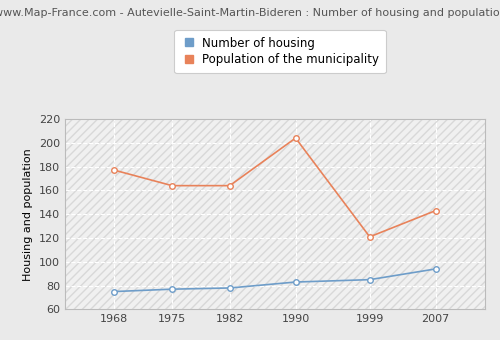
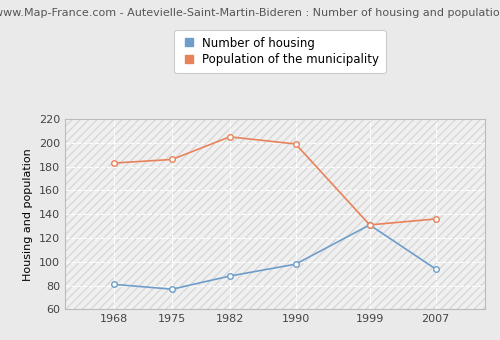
Number of housing/1968: 75 -> 81
Population of the municipality/1968: 177 -> 183
Population of the municipality/1975: 164 -> 186
Number of housing/1982: 78 -> 88
Population of the municipality/1982: 164 -> 205
Number of housing/1990: 83 -> 98
Population of the municipality/1990: 204 -> 199
Number of housing/1999: 85 -> 131
Population of the municipality/1999: 121 -> 131
Population of the municipality/2007: 143 -> 136
